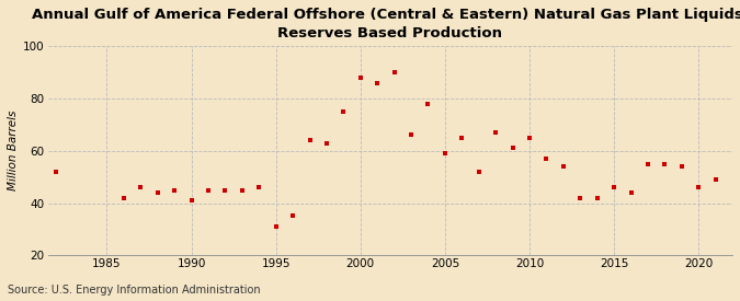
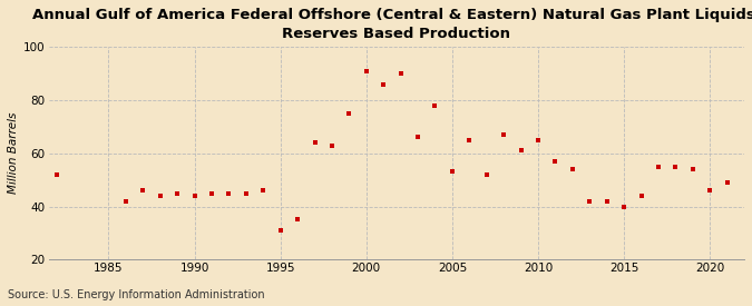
1990: 41 -> 44
2000: 88 -> 91
2005: 59 -> 53
2015: 46 -> 40
